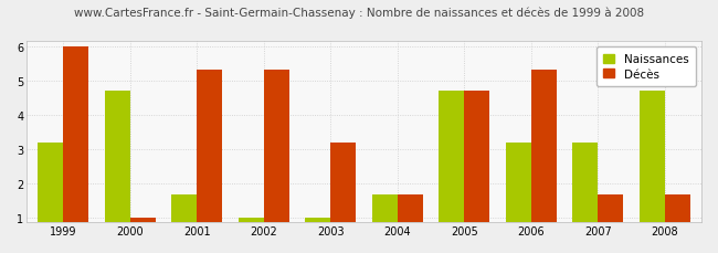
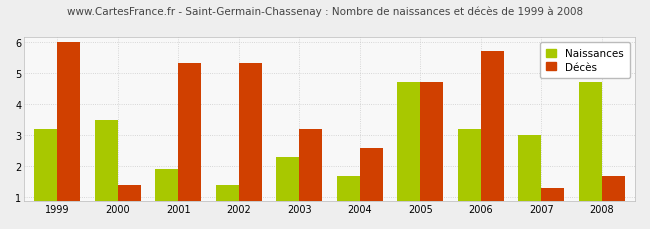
Naissances/2000: 4.7 -> 3.5
Décès/2000: 1.0 -> 1.4
Naissances/2001: 1.7 -> 1.9
Naissances/2002: 1.0 -> 1.4
Naissances/2003: 1.0 -> 2.3
Décès/2004: 1.7 -> 2.6
Décès/2006: 5.3 -> 5.7
Naissances/2007: 3.2 -> 3.0
Décès/2007: 1.7 -> 1.3
